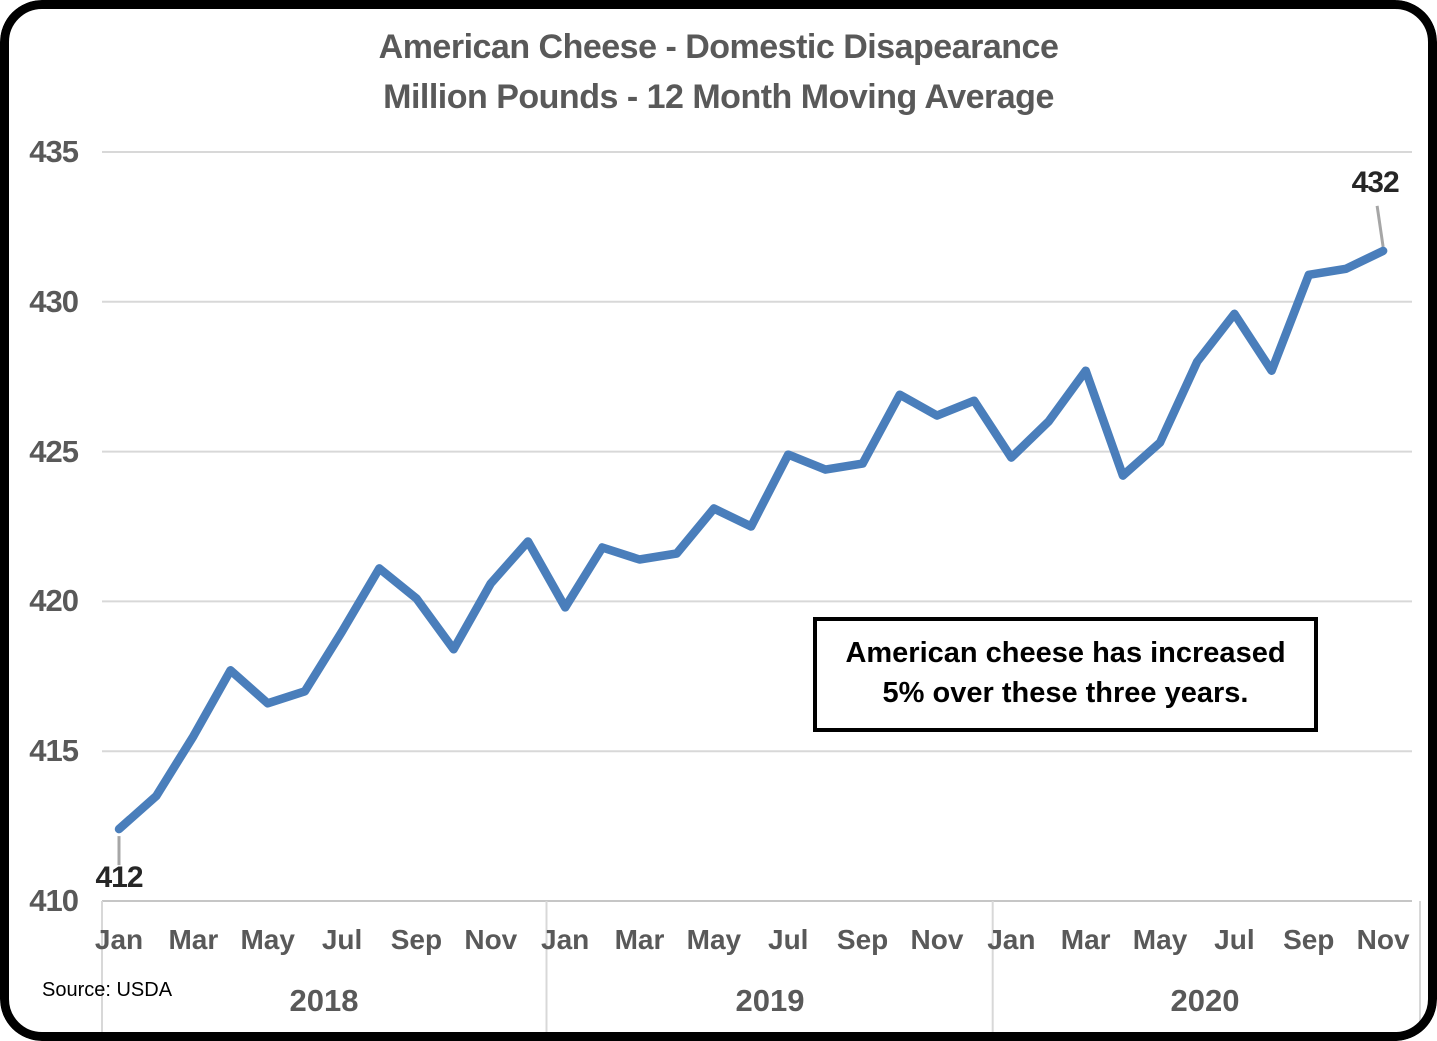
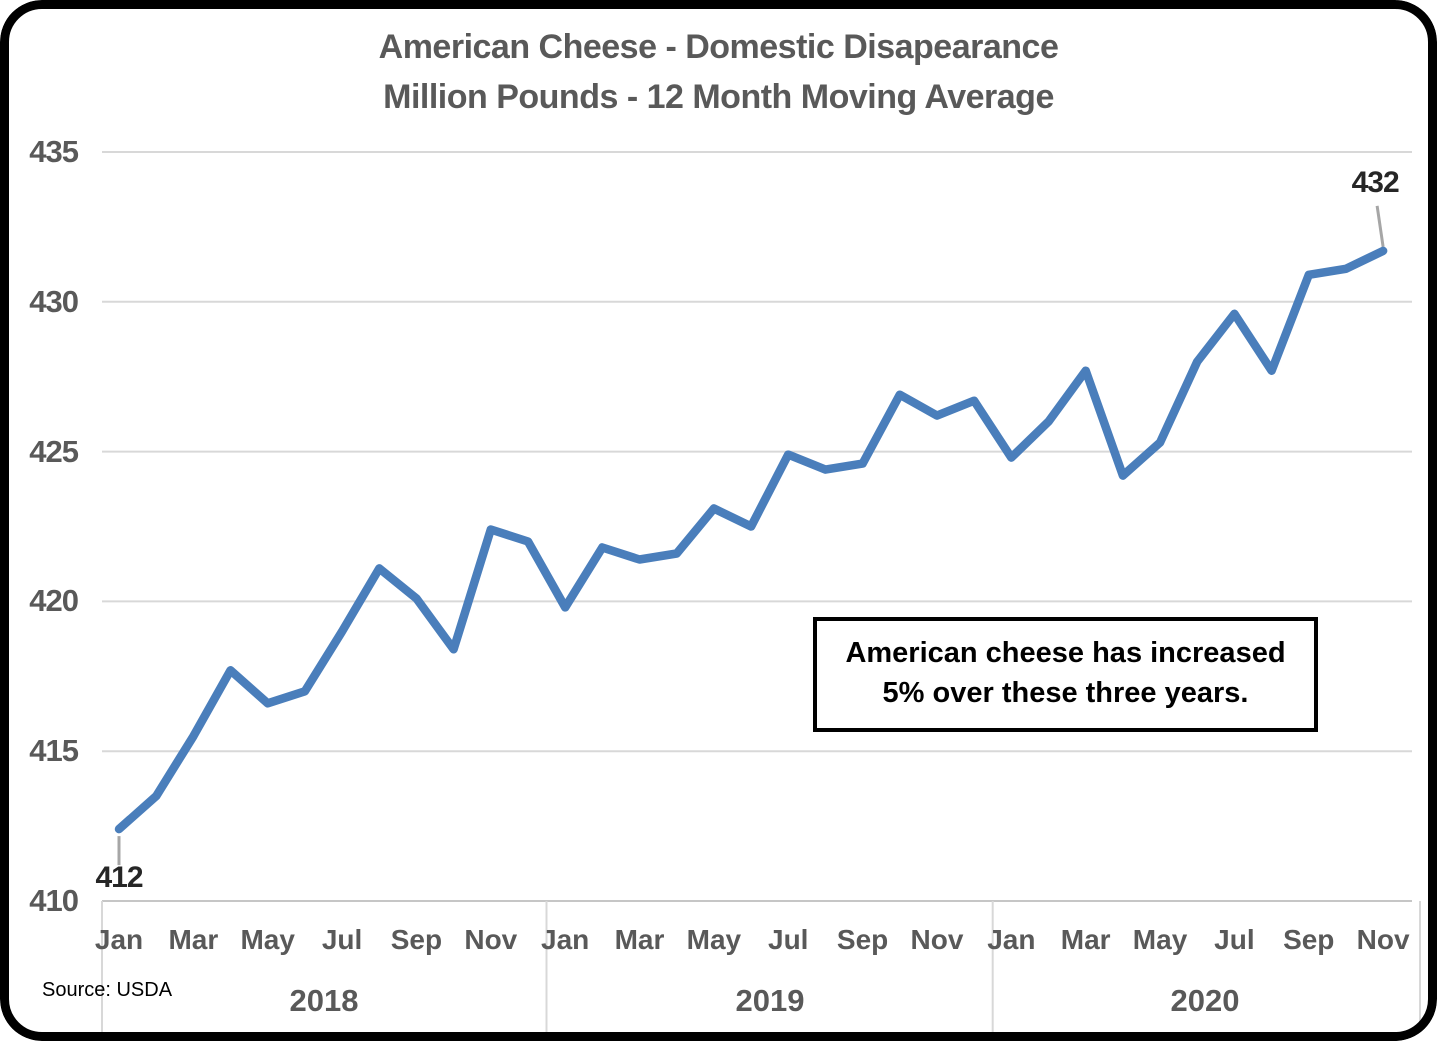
Nov 2018: 420.6 -> 422.4
